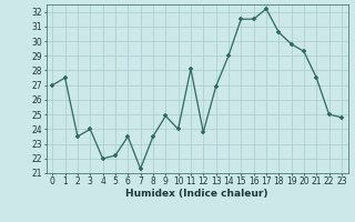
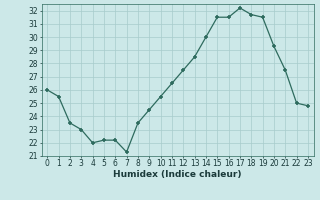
0: 27.0 -> 26.0
1: 27.5 -> 25.5
3: 24.0 -> 23.0
6: 23.5 -> 22.2
9: 24.9 -> 24.5
10: 24.0 -> 25.5
11: 28.1 -> 26.5
12: 23.8 -> 27.5
13: 26.9 -> 28.5
14: 29.0 -> 30.0
18: 30.6 -> 31.7
19: 29.8 -> 31.5
